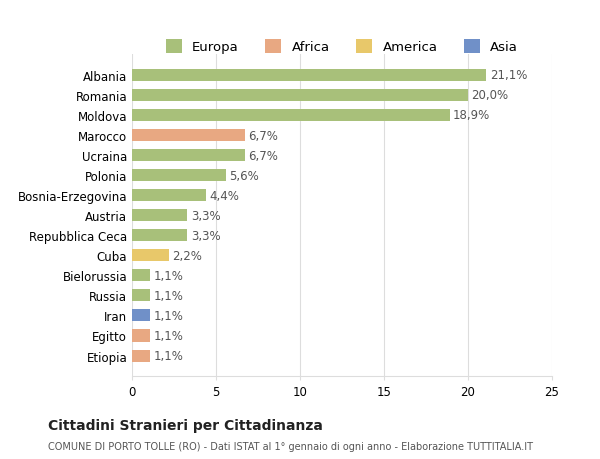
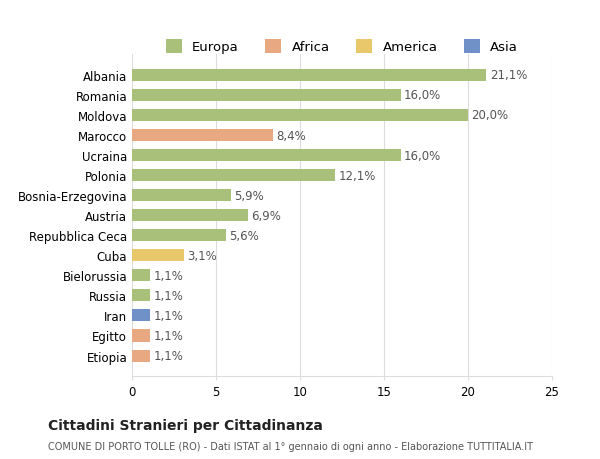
Romania: 20,0% -> 16,0%
Moldova: 18,9% -> 20,0%
Marocco: 6,7% -> 8,4%
Ucraina: 6,7% -> 16,0%
Polonia: 5,6% -> 12,1%
Bosnia-Erzegovina: 4,4% -> 5,9%
Austria: 3,3% -> 6,9%
Repubblica Ceca: 3,3% -> 5,6%
Cuba: 2,2% -> 3,1%
